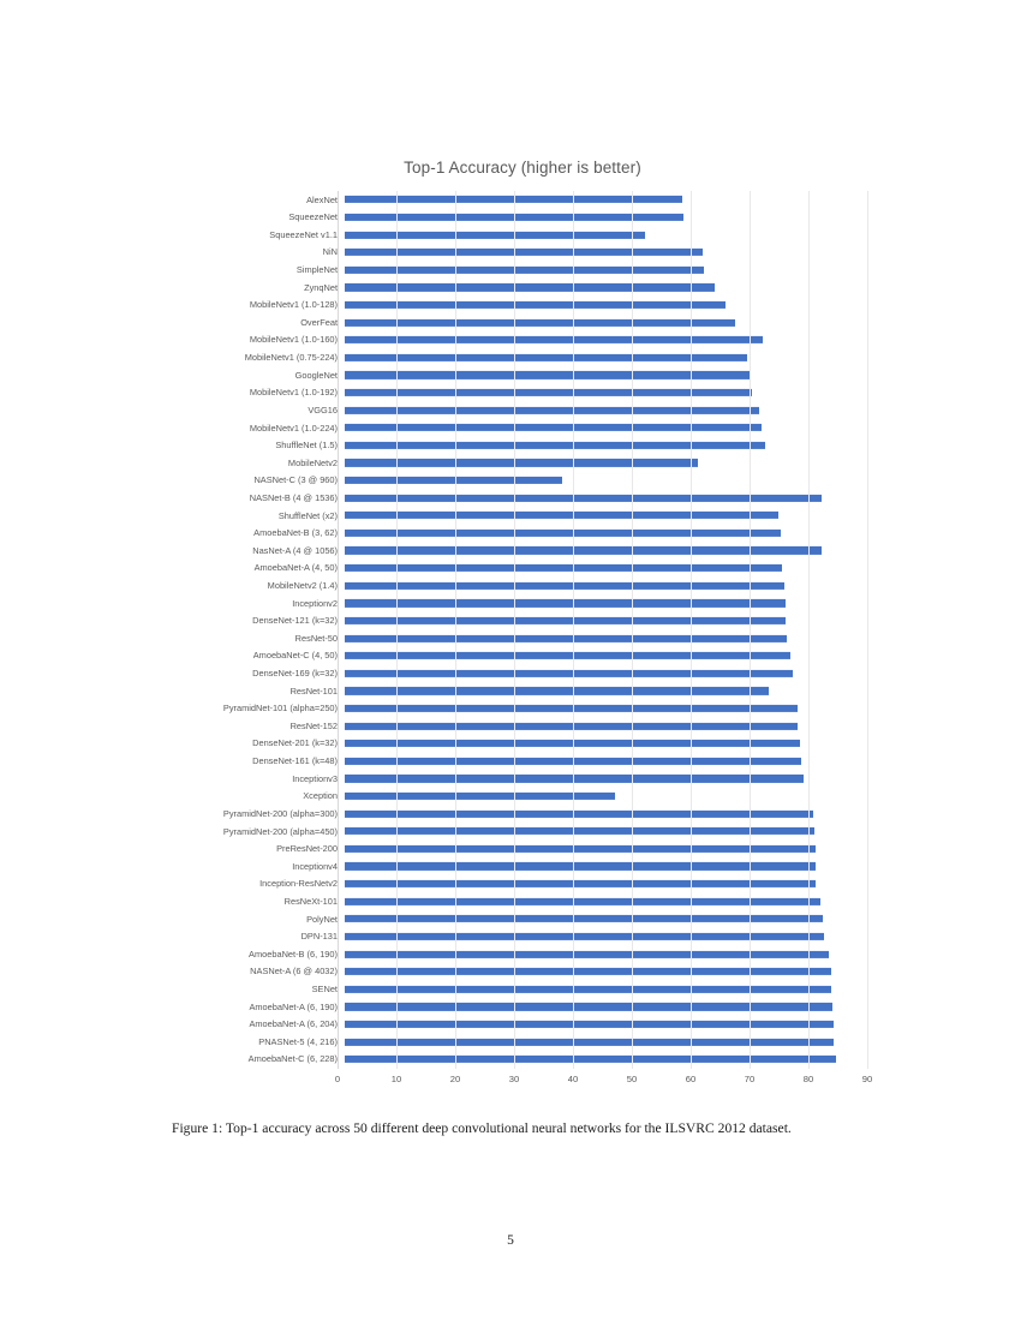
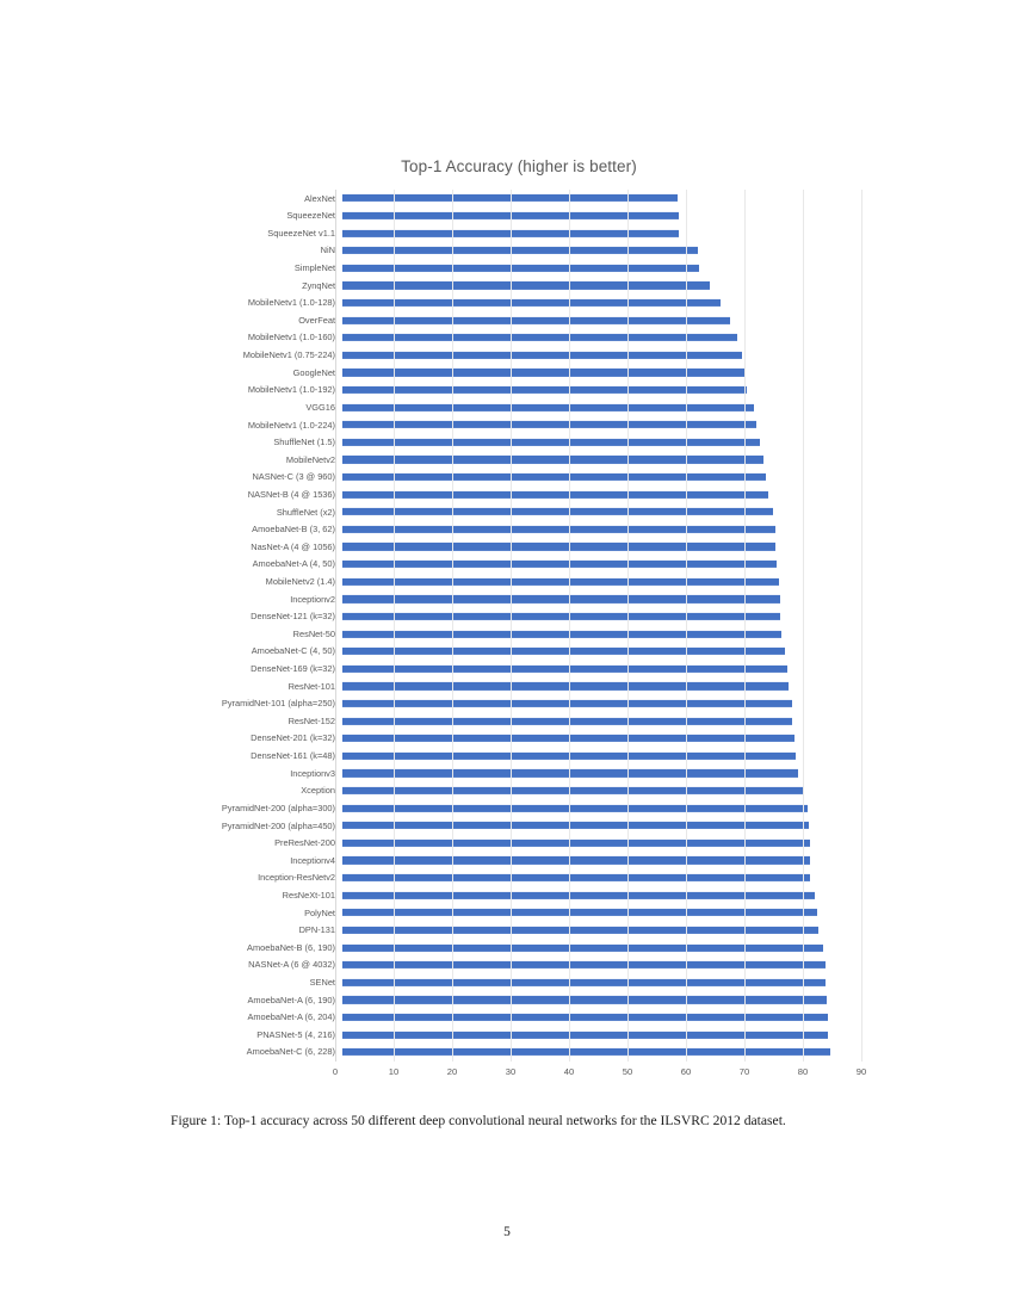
SqueezeNet v1.1: 51 -> 58
MobileNetv1 (1.0-160): 71 -> 68
MobileNetv2: 60 -> 72
NASNet-C (3 @ 960): 37 -> 72
NASNet-B (4 @ 1536): 81 -> 73
NasNet-A (4 @ 1056): 81 -> 74
ResNet-101: 72 -> 76
Xception: 46 -> 79
